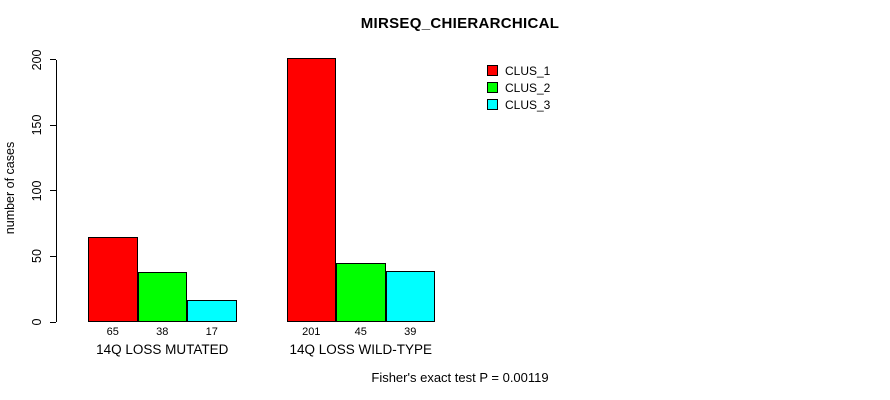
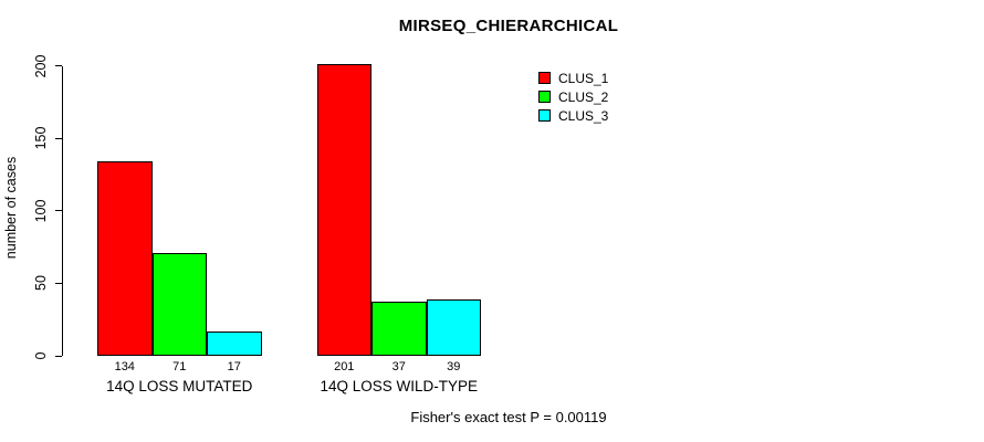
CLUS_1/14Q LOSS MUTATED: 65 -> 134
CLUS_2/14Q LOSS MUTATED: 38 -> 71
CLUS_2/14Q LOSS WILD-TYPE: 45 -> 37
